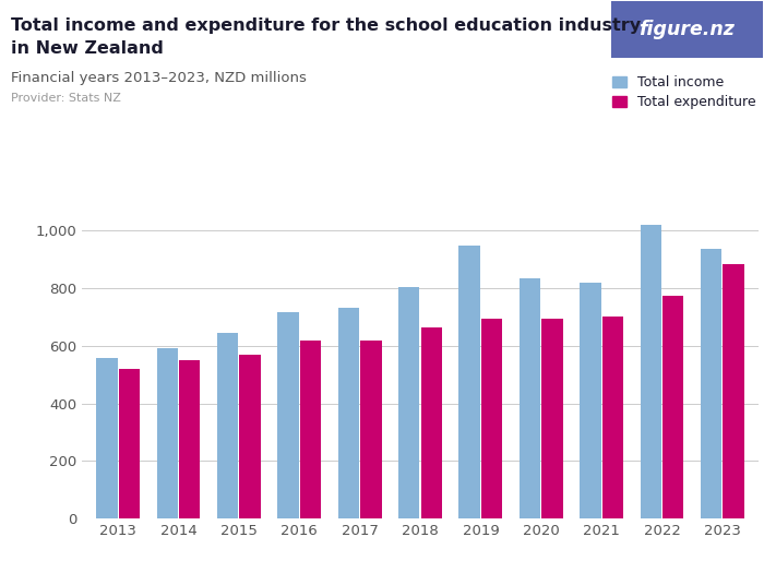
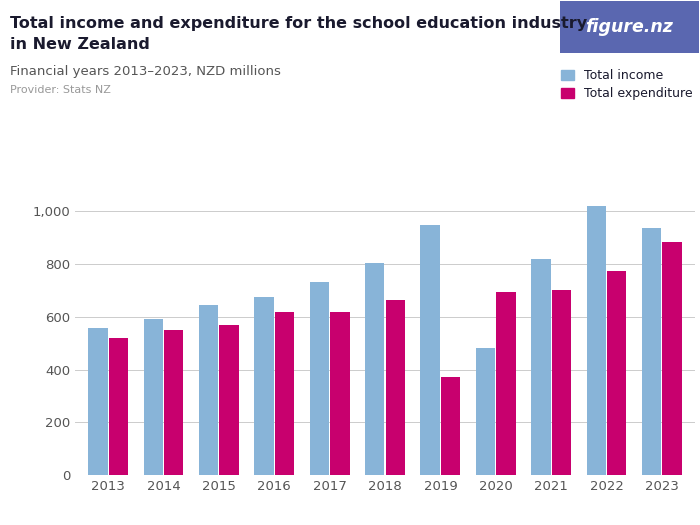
Total income/2016: 715 -> 675
Total expenditure/2019: 693 -> 370
Total income/2020: 835 -> 480
